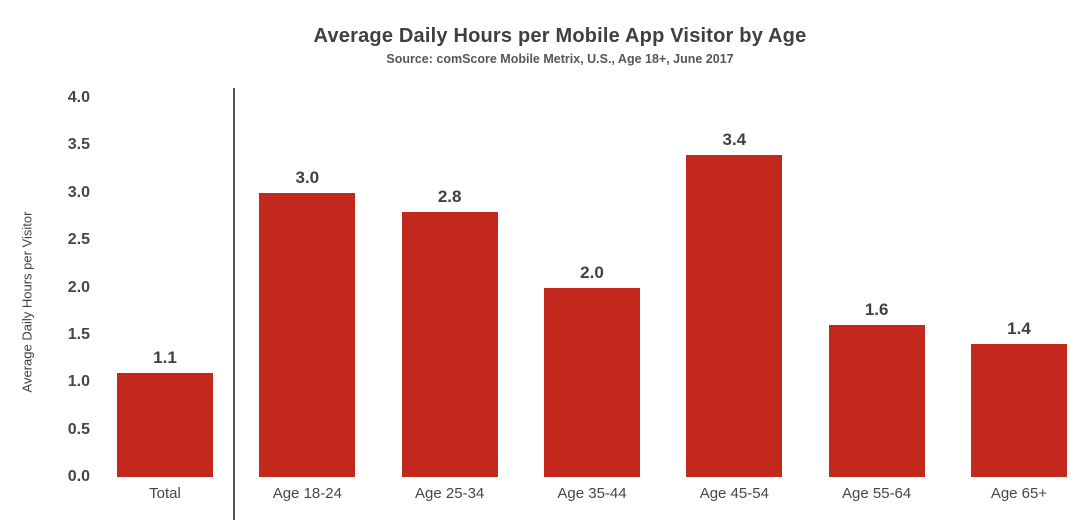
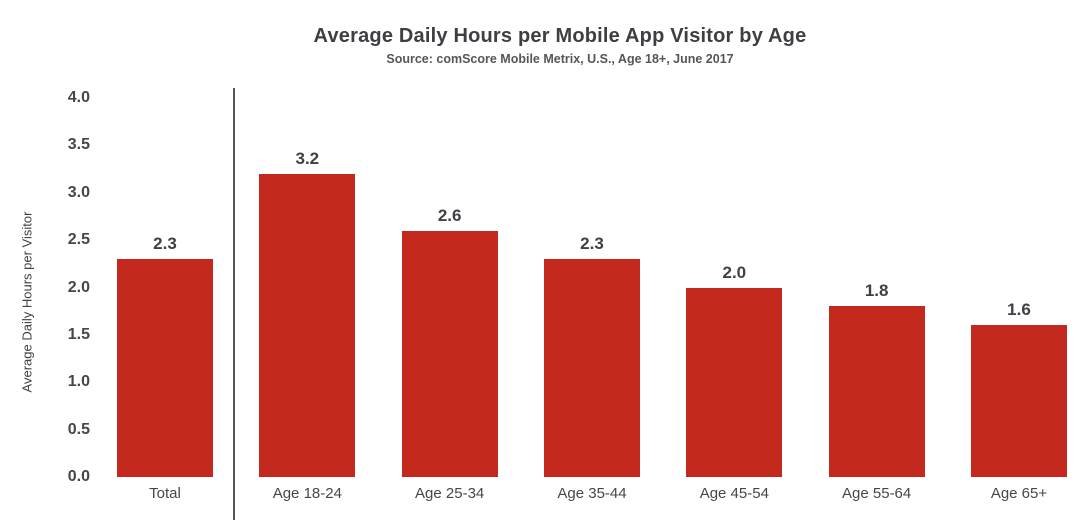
Total: 1.1 -> 2.3
Age 18-24: 3.0 -> 3.2
Age 25-34: 2.8 -> 2.6
Age 35-44: 2.0 -> 2.3
Age 45-54: 3.4 -> 2.0
Age 55-64: 1.6 -> 1.8
Age 65+: 1.4 -> 1.6
